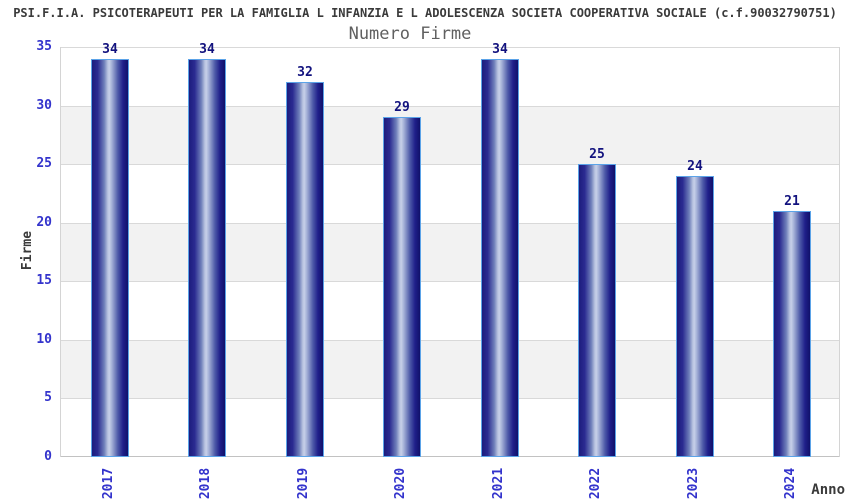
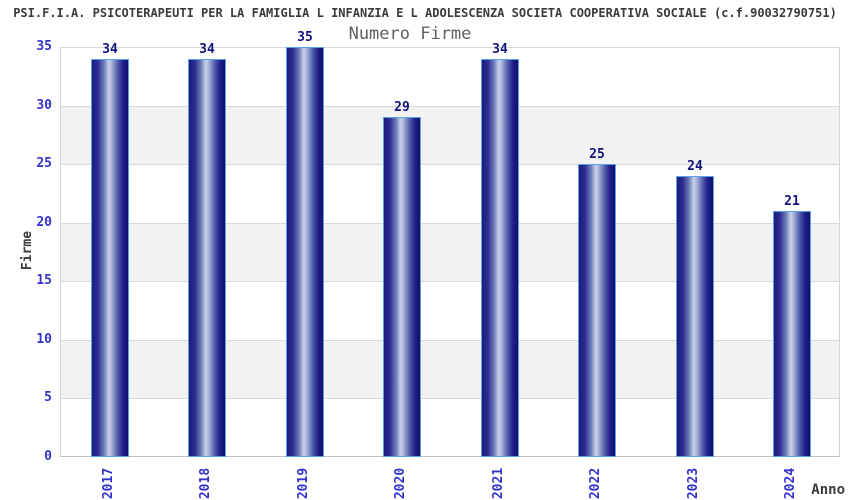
2019: 32 -> 35
